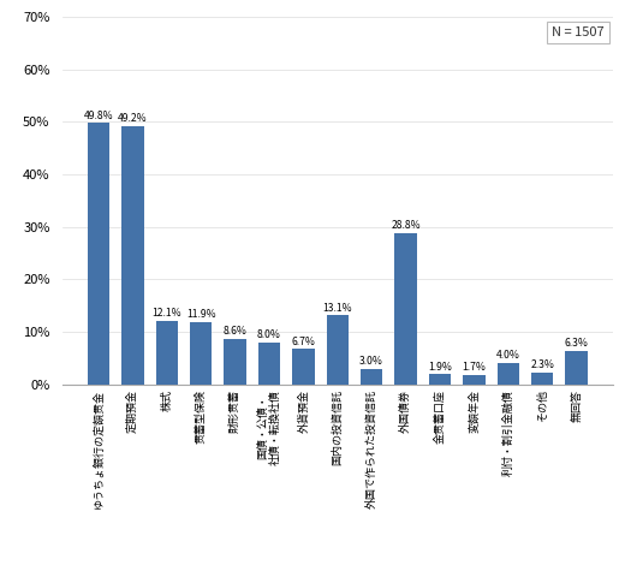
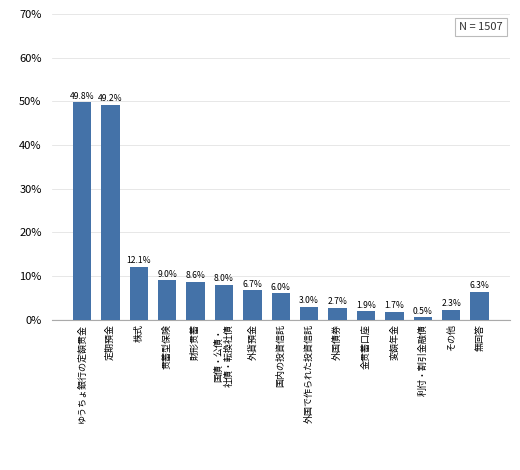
贯蓄型保険: 11.9% -> 9.0%
国内の投資信託: 13.1% -> 6.0%
外国債券: 28.8% -> 2.7%
利付・割引金融債: 4.0% -> 0.5%
